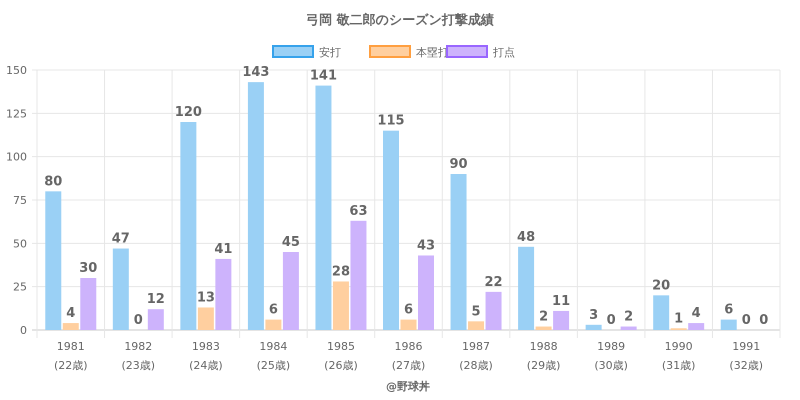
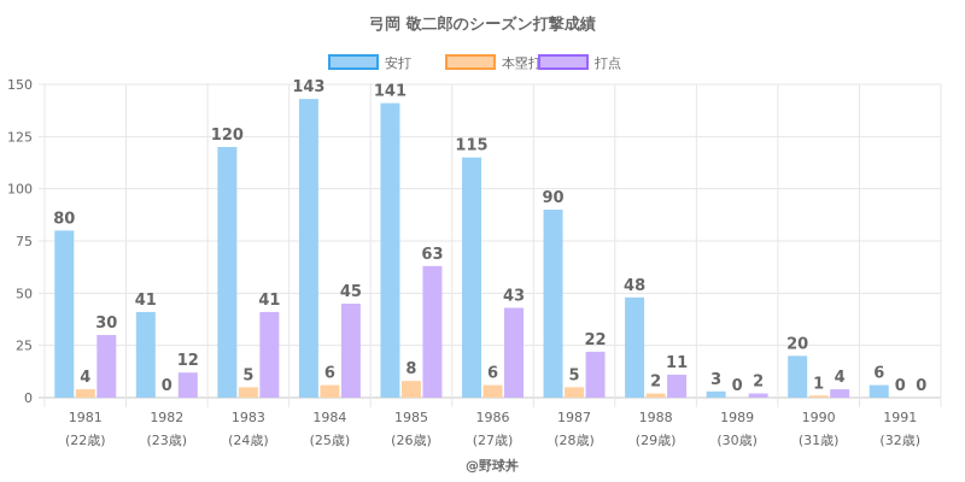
安打/1982: 47 -> 41
本塁打/1983: 13 -> 5
本塁打/1985: 28 -> 8
